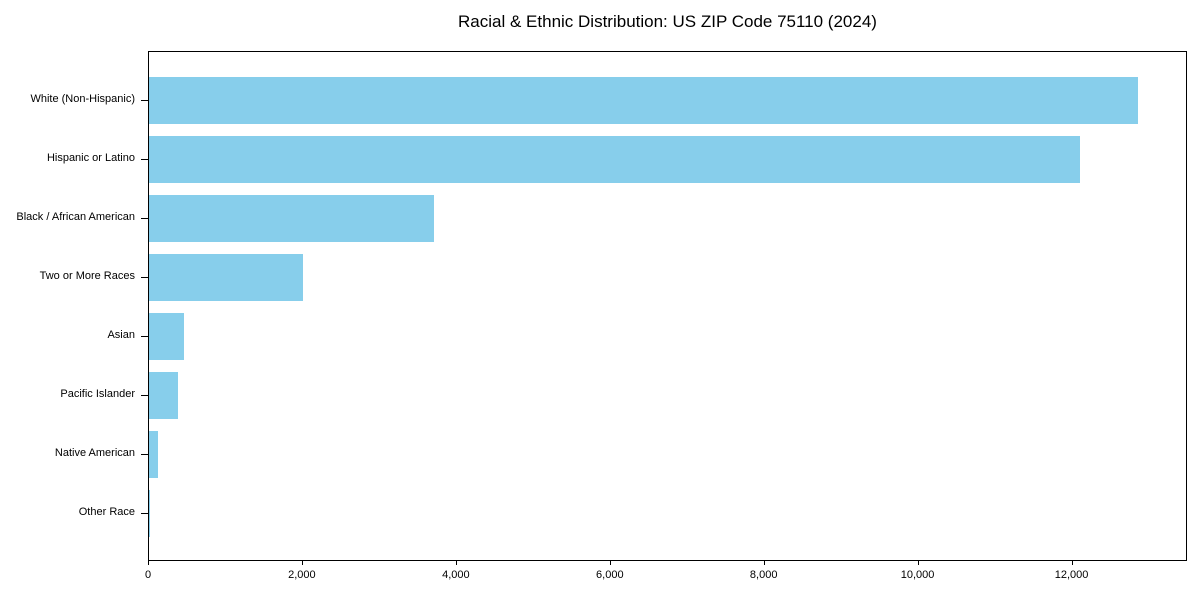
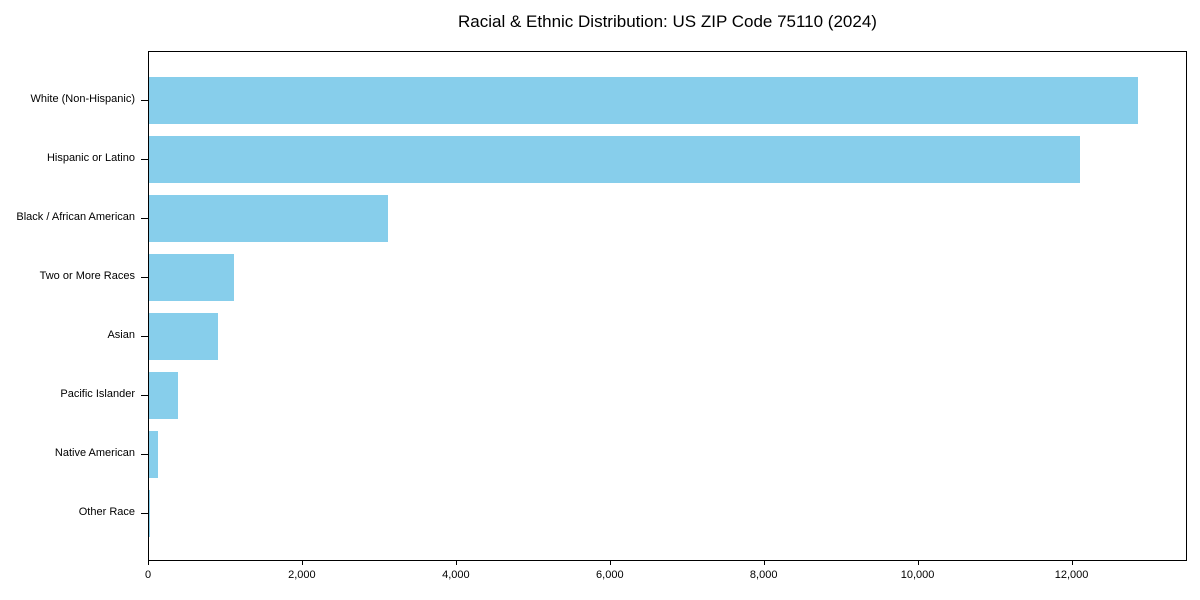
Black / African American: 3700 -> 3100
Two or More Races: 2000 -> 1100
Asian: 500 -> 900
